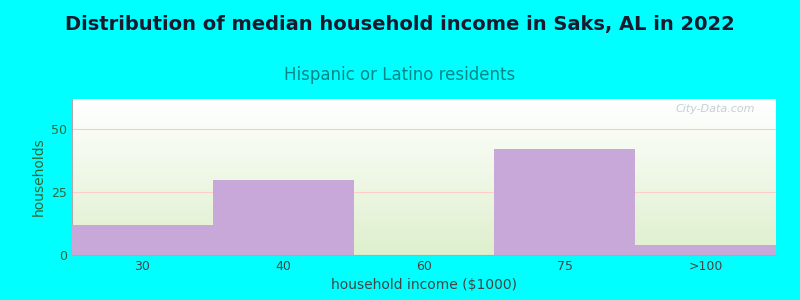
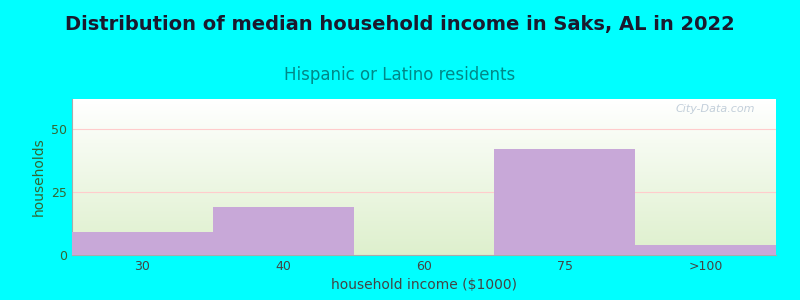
30: 12 -> 9
40: 30 -> 19
